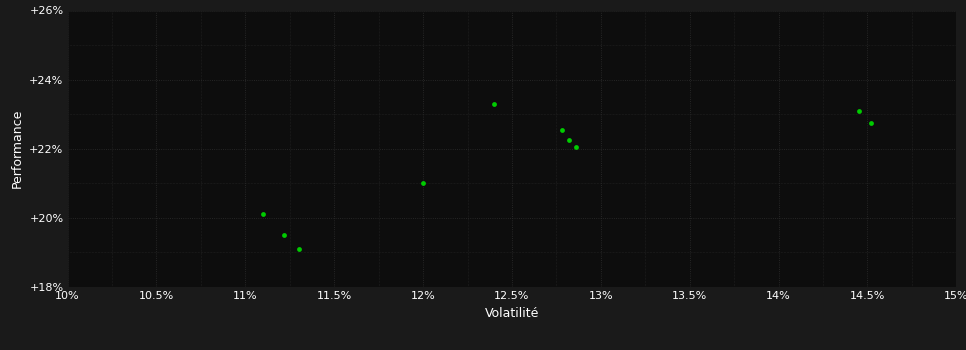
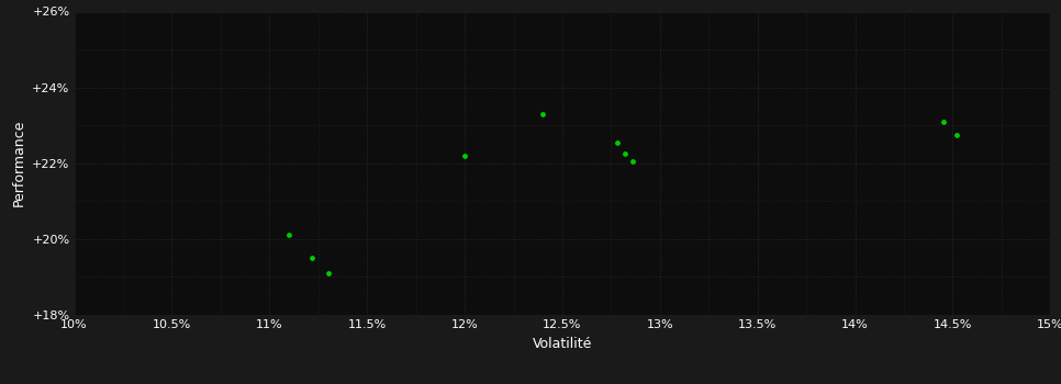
12%: 21.00% -> 22.20%
